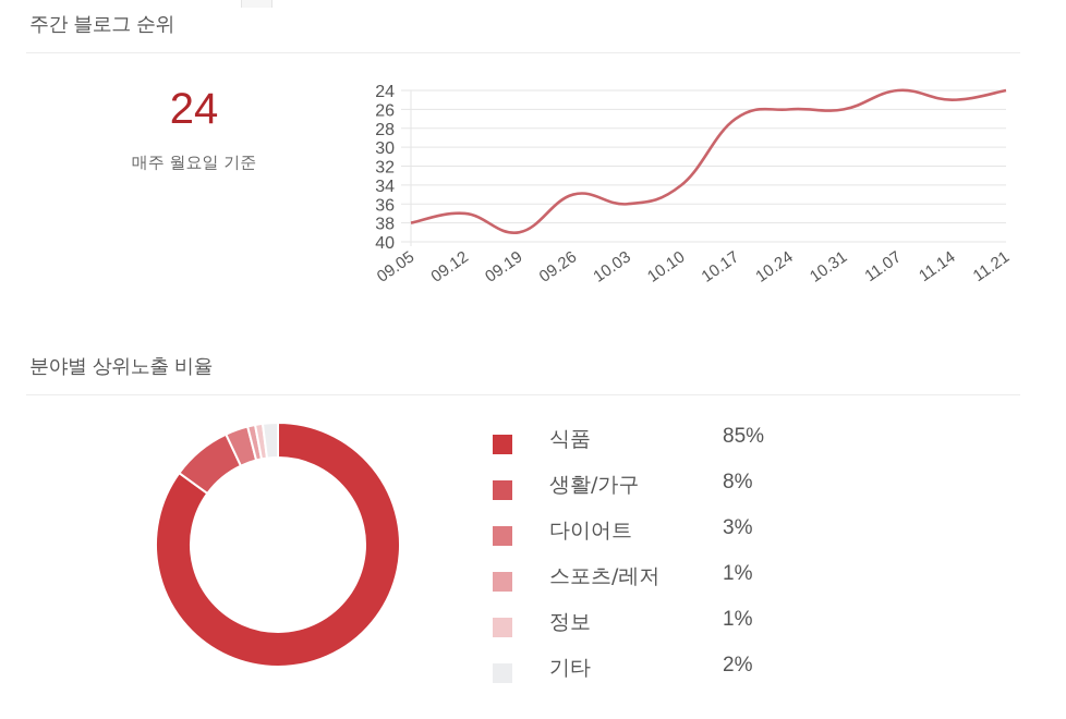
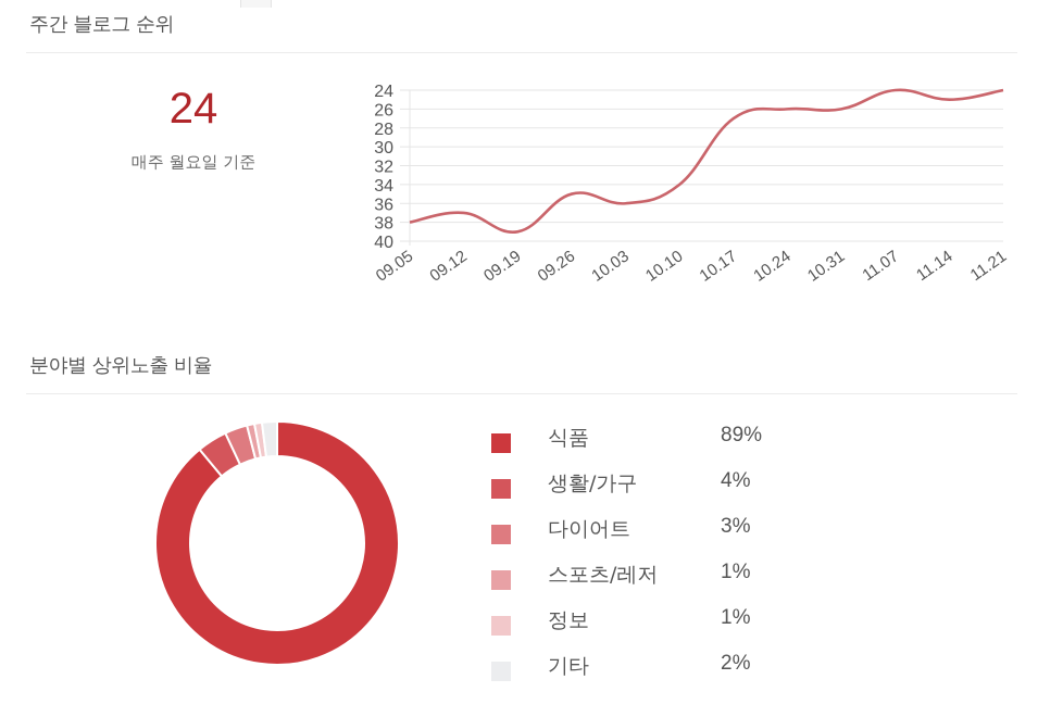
분야별 상위노출 비율/식품: 85% -> 89%
분야별 상위노출 비율/생활/가구: 8% -> 4%
